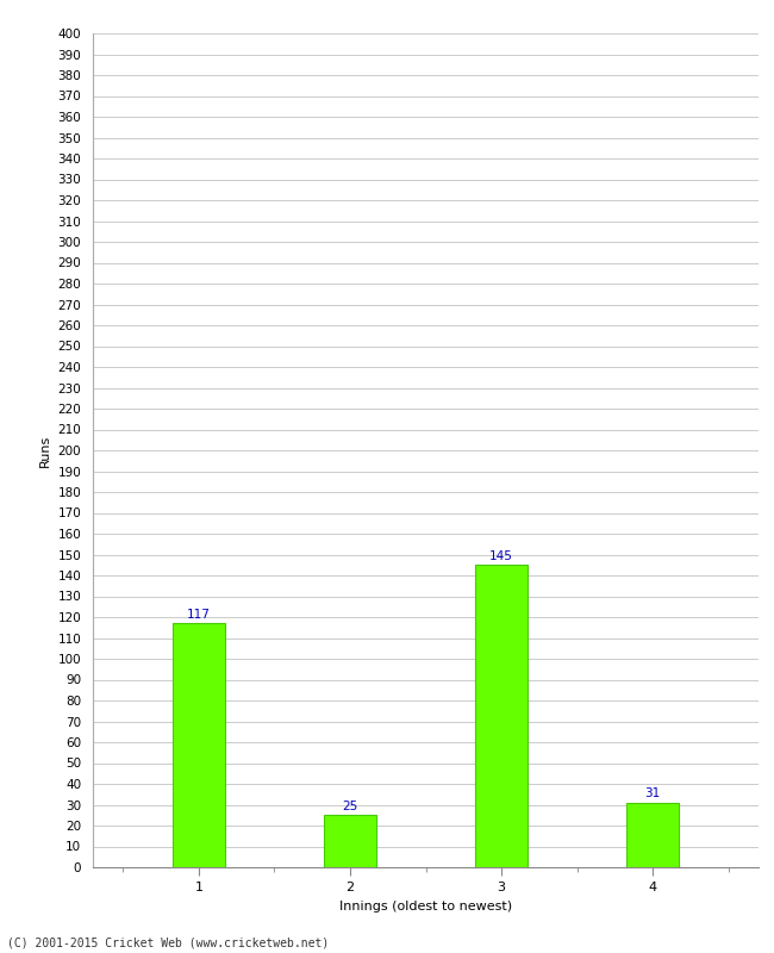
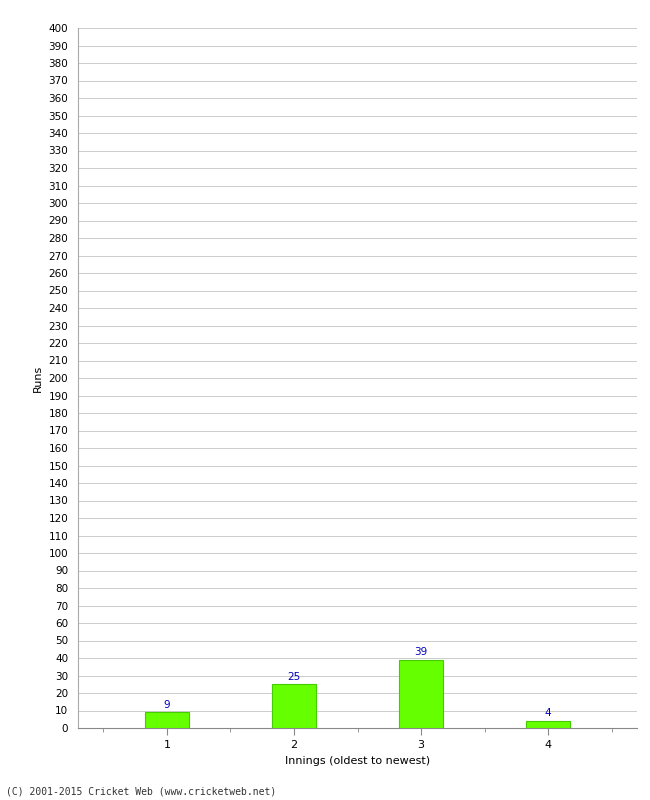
1: 117 -> 9
3: 145 -> 39
4: 31 -> 4
